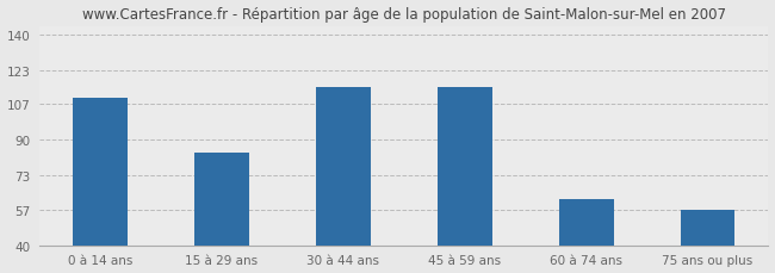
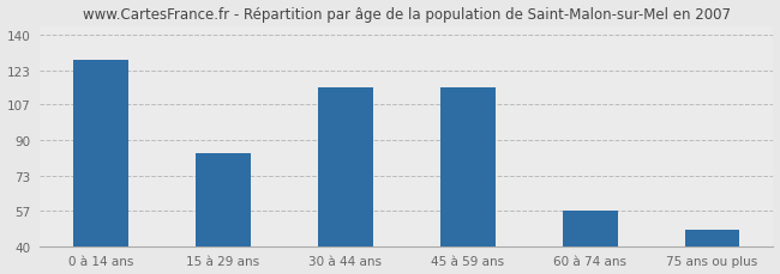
0 à 14 ans: 110 -> 128
60 à 74 ans: 62 -> 57
75 ans ou plus: 57 -> 48
